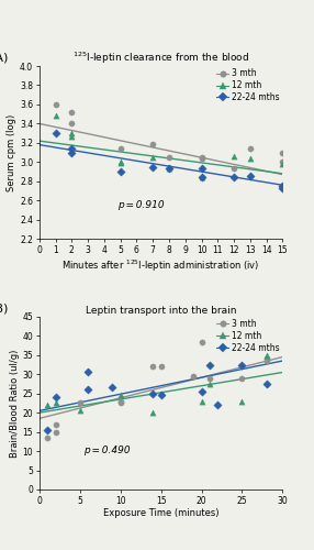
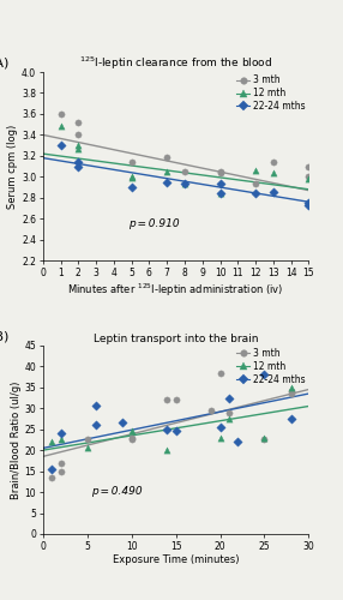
Leptin transport into the brain/3 mth/25: 29.0 -> 22.5
Leptin transport into the brain/22-24 mths/25: 32.5 -> 38.0
